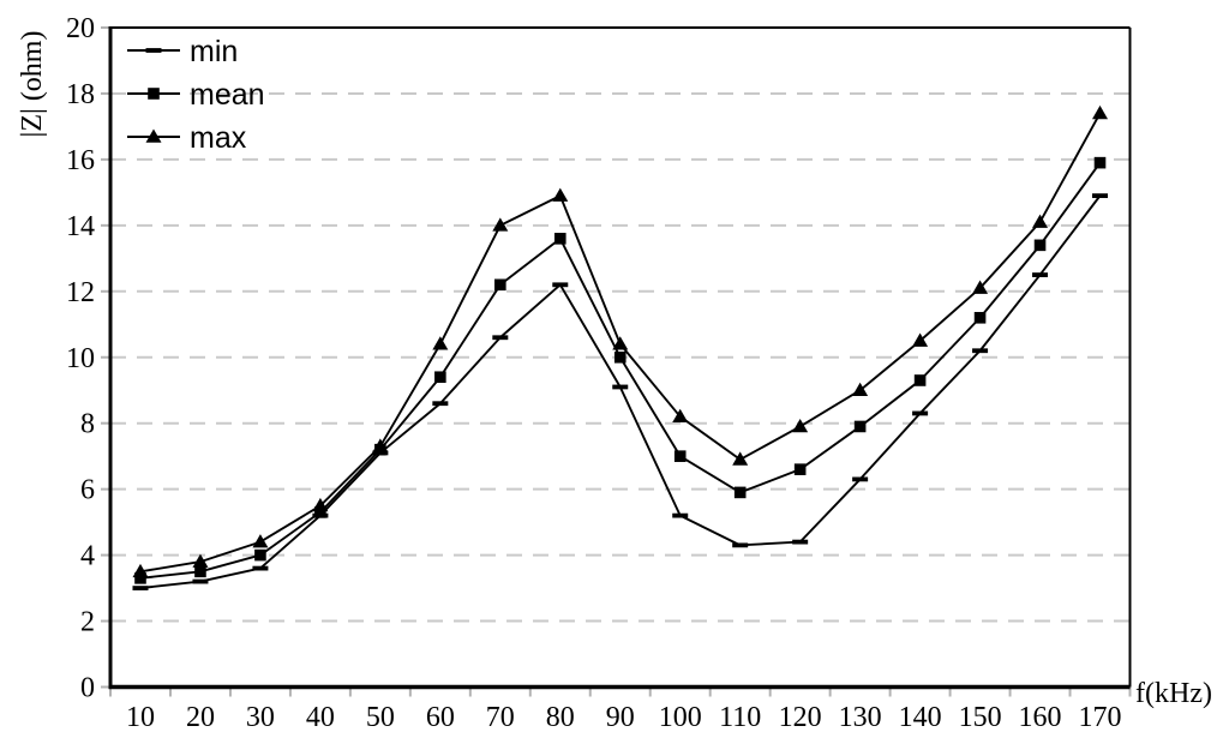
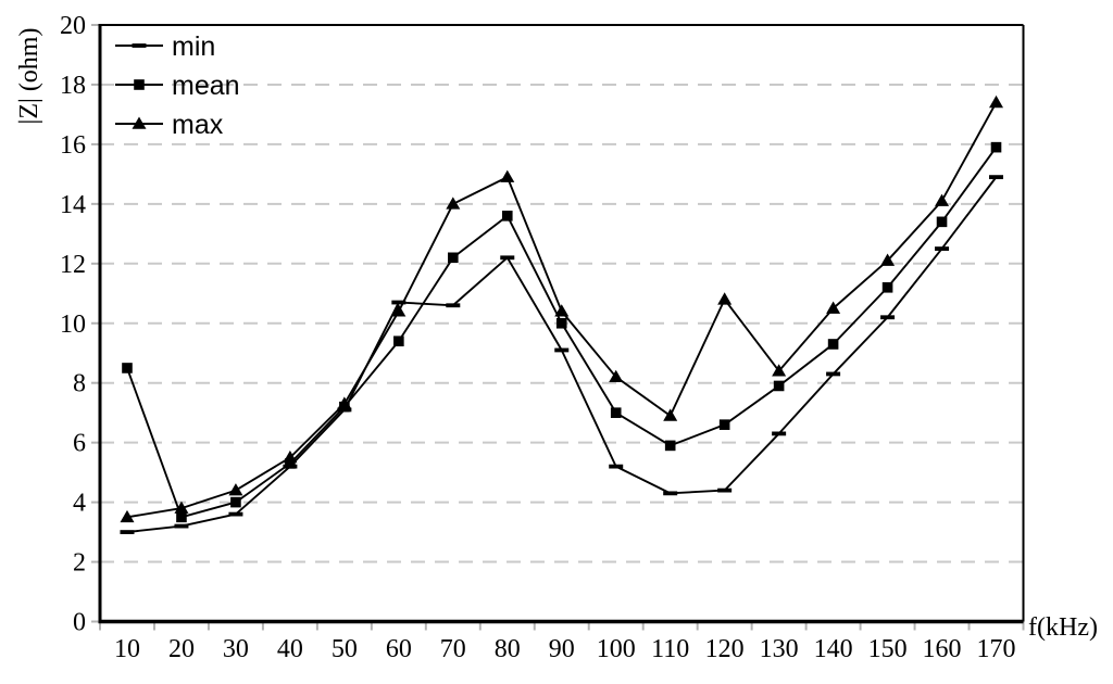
mean/10: 3.3 -> 8.5
min/60: 8.6 -> 10.7
max/120: 7.9 -> 10.8
max/130: 9.0 -> 8.4
